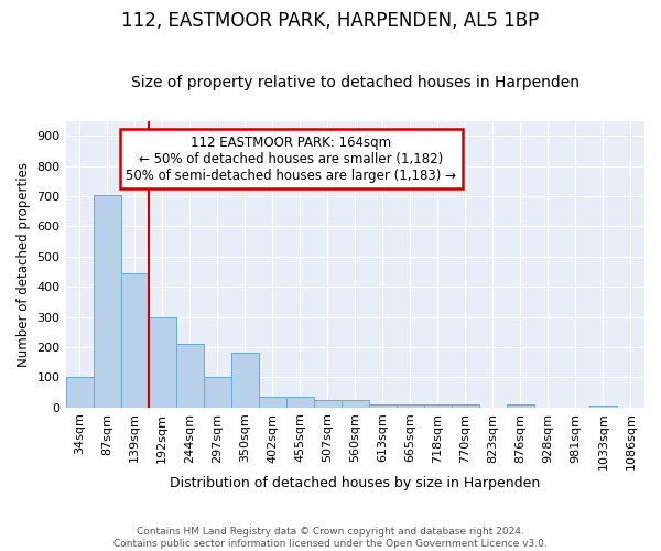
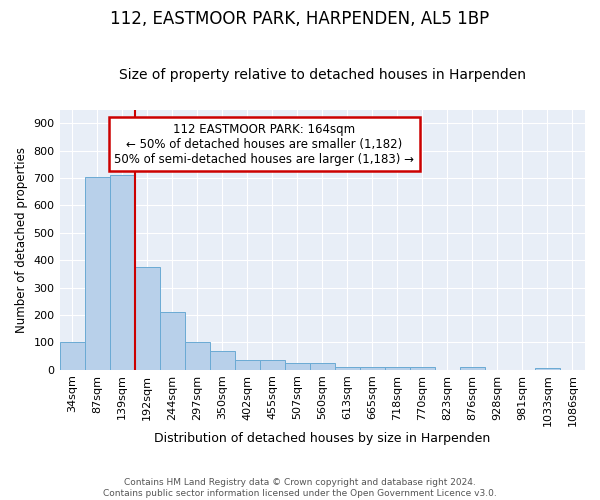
139sqm: 445 -> 710
192sqm: 300 -> 375
350sqm: 180 -> 70
